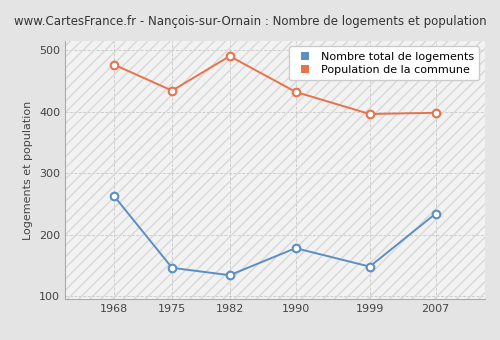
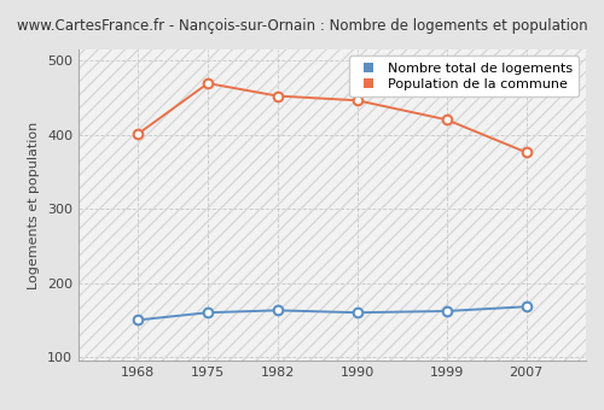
Nombre total de logements/1968: 262 -> 150
Population de la commune/1968: 476 -> 401
Nombre total de logements/1975: 146 -> 160
Population de la commune/1975: 434 -> 469
Nombre total de logements/1982: 134 -> 163
Population de la commune/1982: 490 -> 452
Nombre total de logements/1990: 178 -> 160
Population de la commune/1990: 432 -> 446
Nombre total de logements/1999: 148 -> 162
Population de la commune/1999: 396 -> 420
Nombre total de logements/2007: 234 -> 168
Population de la commune/2007: 398 -> 376
